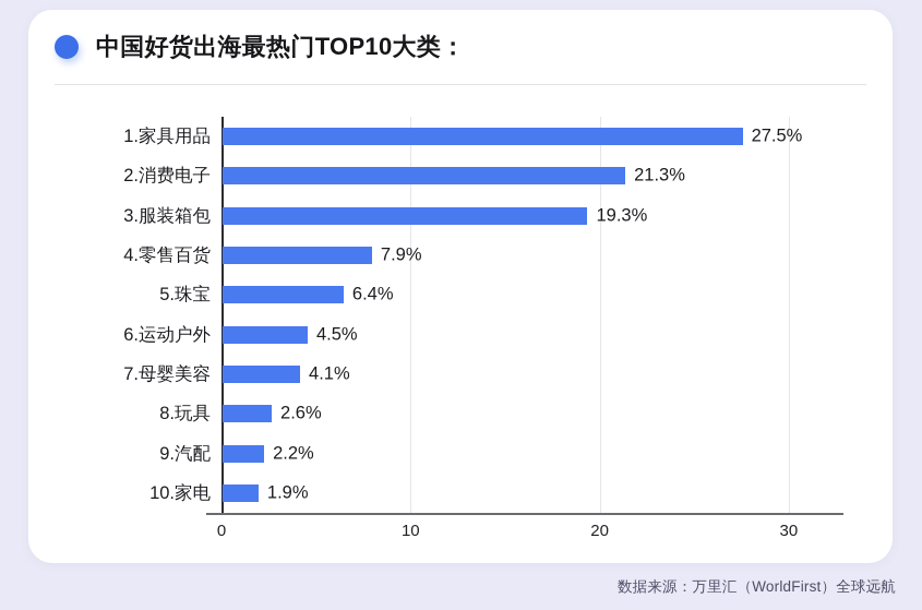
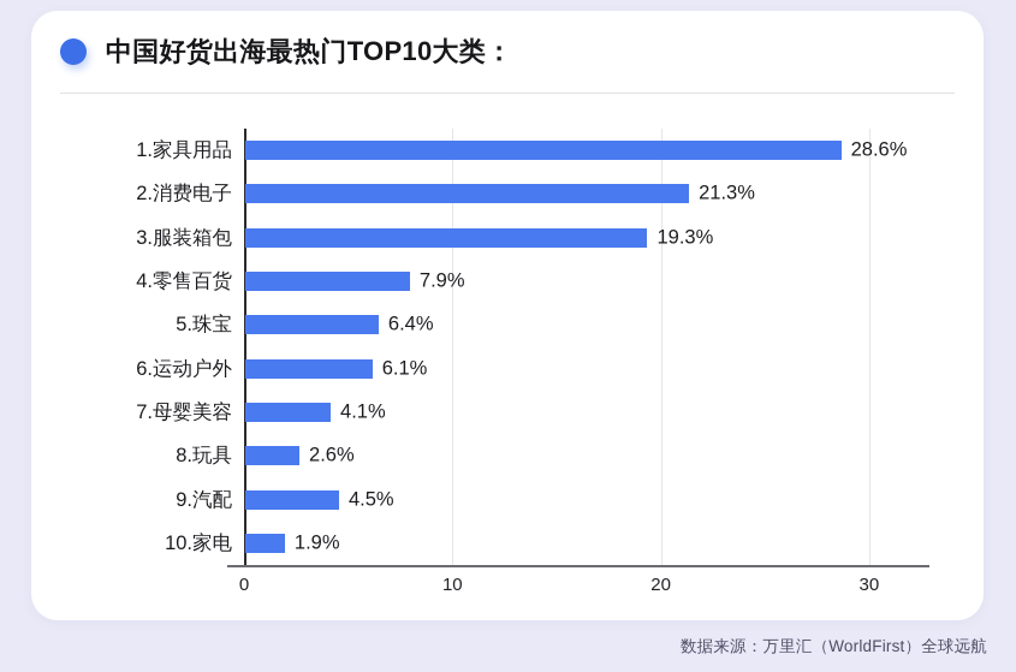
1.家具用品: 27.5% -> 28.6%
6.运动户外: 4.5% -> 6.1%
9.汽配: 2.2% -> 4.5%
